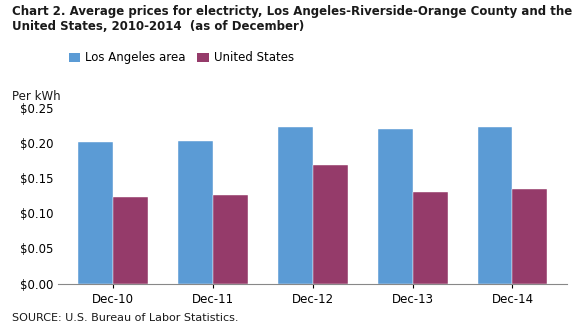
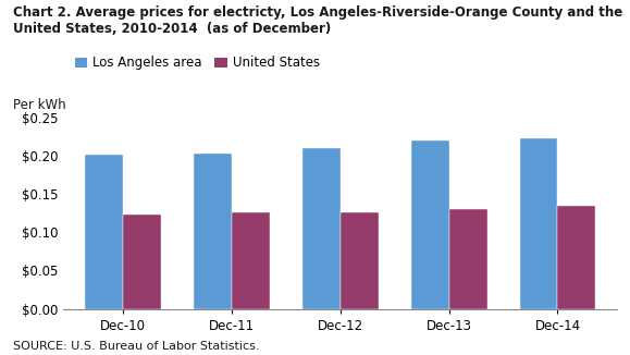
Los Angeles area/Dec-12: $0.222 -> $0.210
United States/Dec-12: $0.168 -> $0.126
